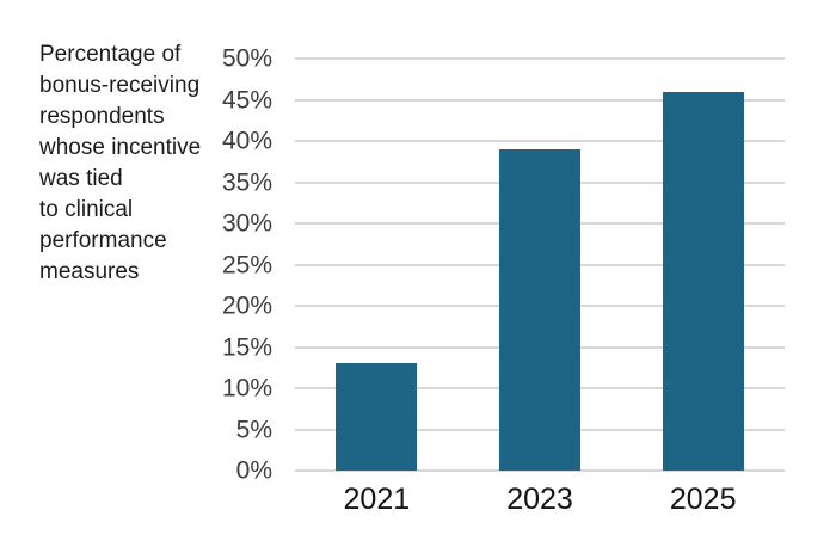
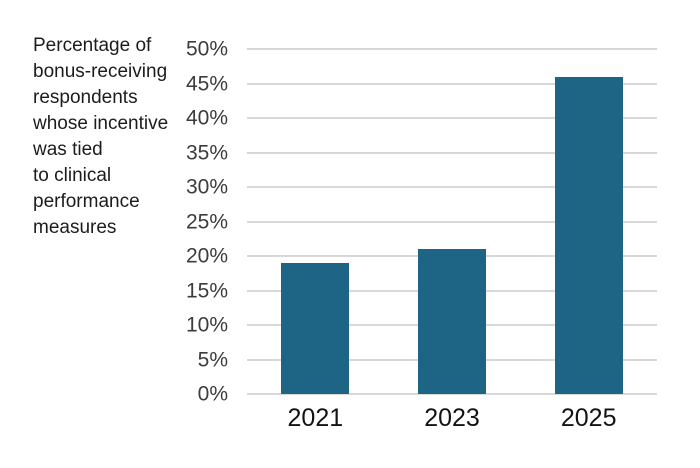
2021: 13% -> 19%
2023: 39% -> 21%
